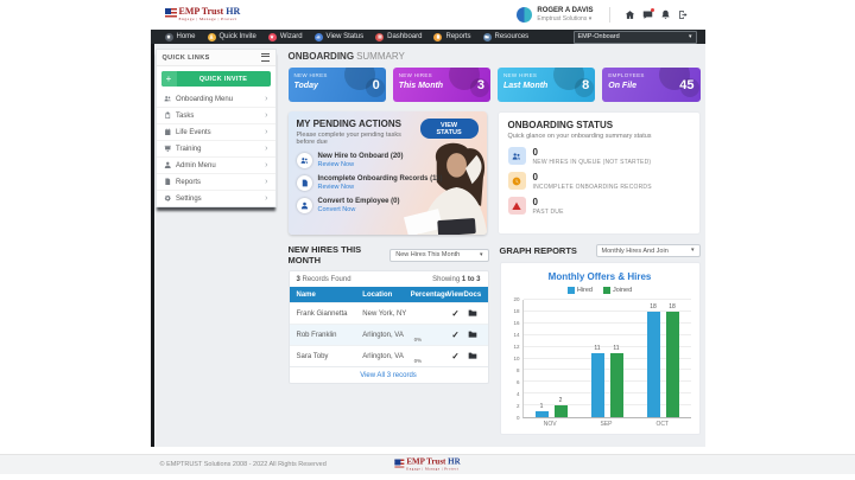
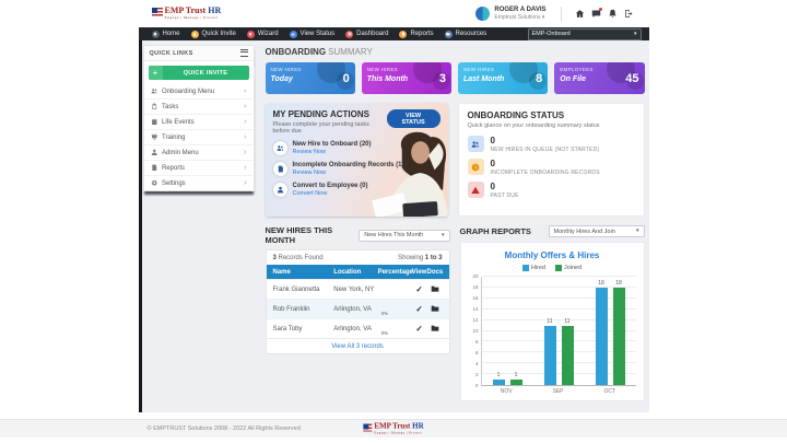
Joined/NOV: 2 -> 1
